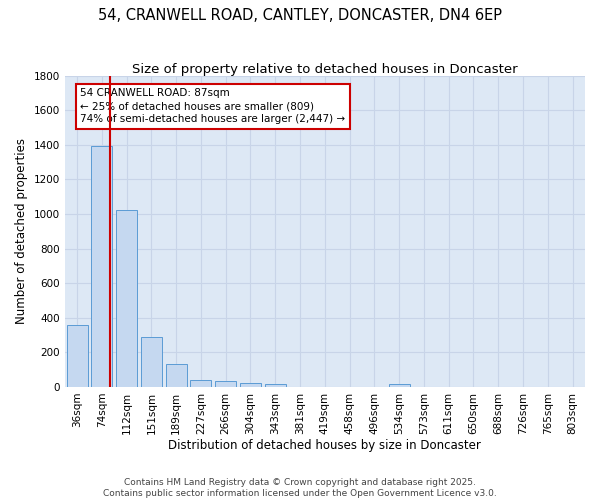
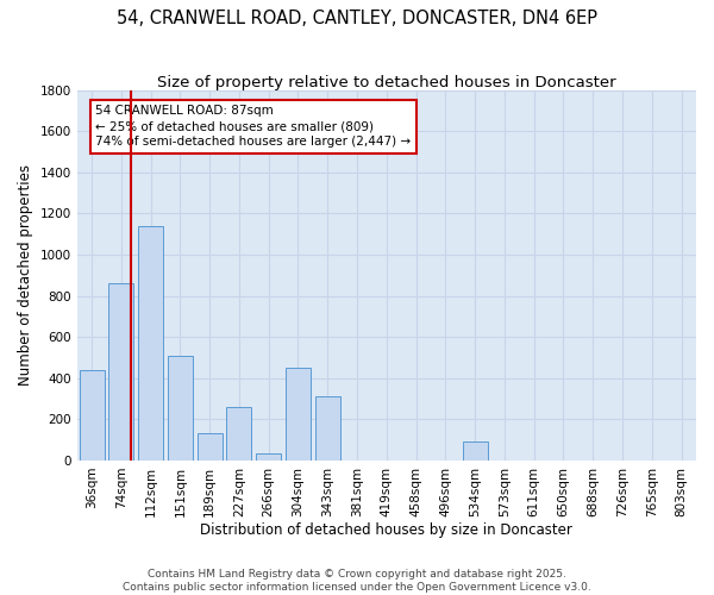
36sqm: 360 -> 440
74sqm: 1390 -> 860
112sqm: 1020 -> 1140
151sqm: 290 -> 510
227sqm: 40 -> 260
304sqm: 20 -> 450
343sqm: 20 -> 310
534sqm: 20 -> 90
